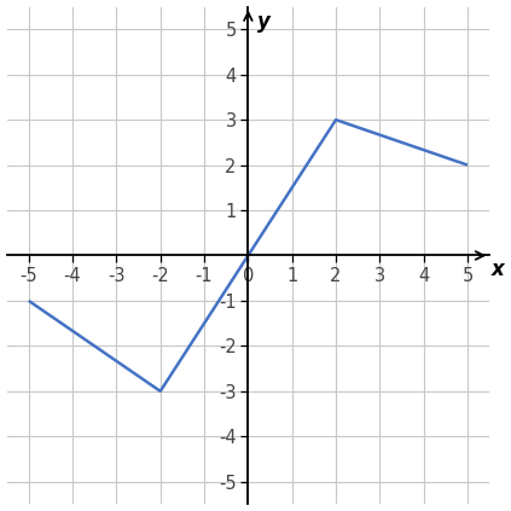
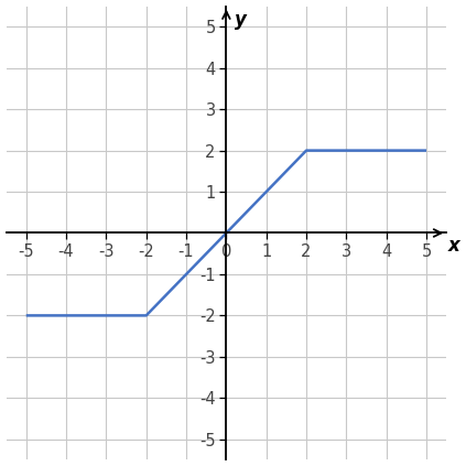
-5: -1 -> -2
-2: -3 -> -2
2: 3 -> 2
